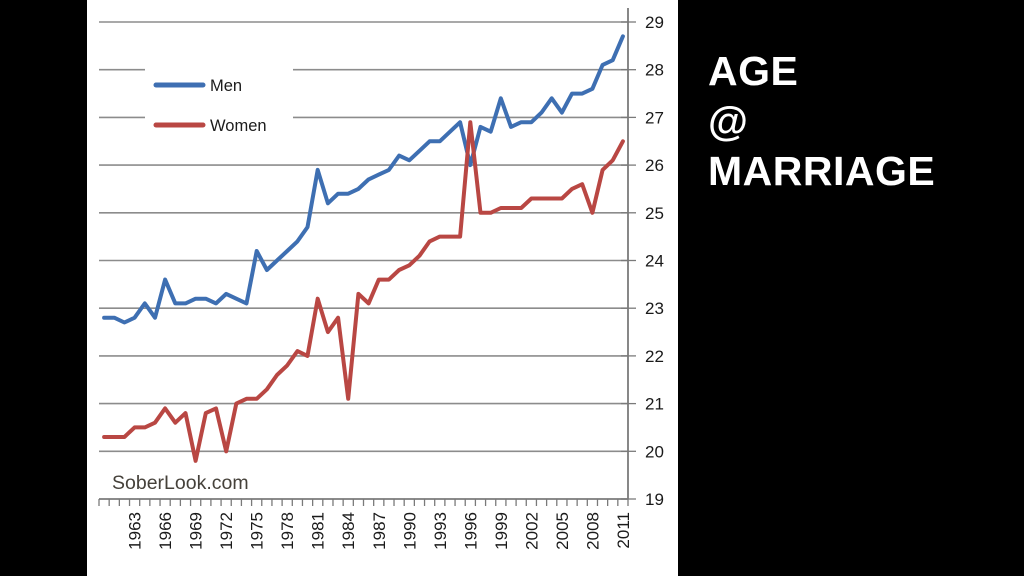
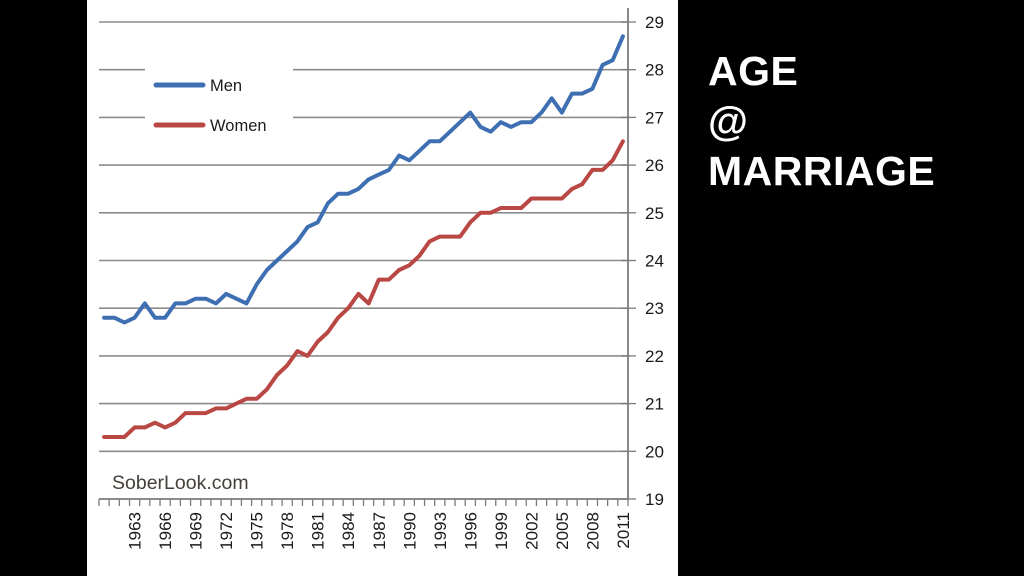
Men/1966: 23.6 -> 22.8
Women/1966: 20.9 -> 20.5
Women/1969: 19.8 -> 20.8
Women/1972: 20.0 -> 20.9
Men/1975: 24.2 -> 23.5
Men/1981: 25.9 -> 24.8
Women/1981: 23.2 -> 22.3
Women/1984: 21.1 -> 23.0
Men/1996: 26.0 -> 27.1
Women/1996: 26.9 -> 24.8
Men/1999: 27.4 -> 26.9
Women/2008: 25.0 -> 25.9
